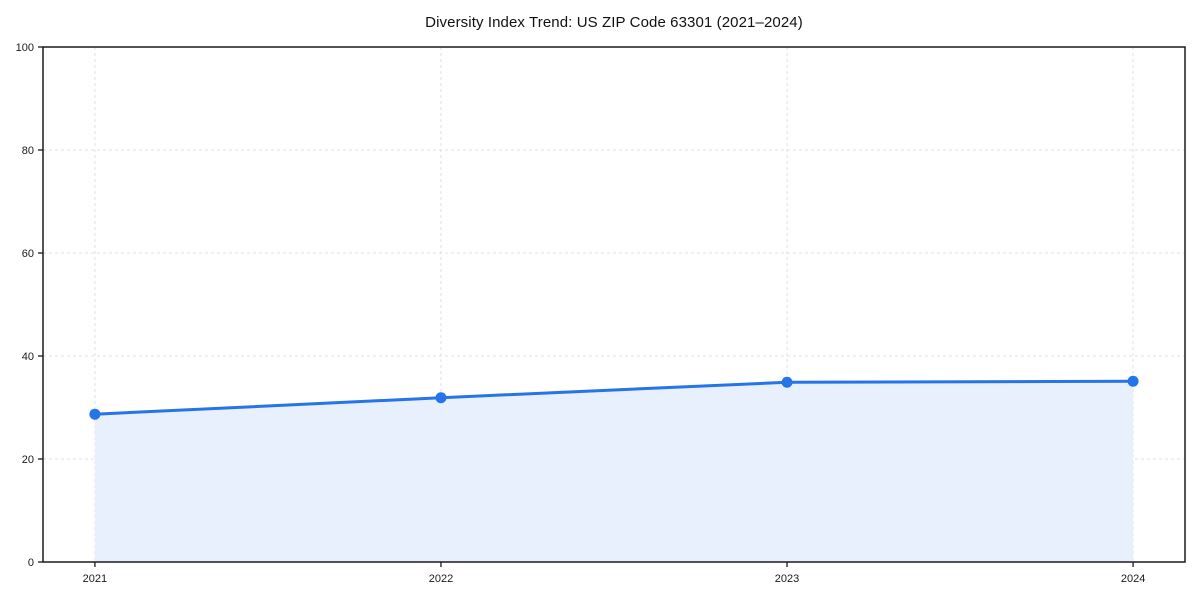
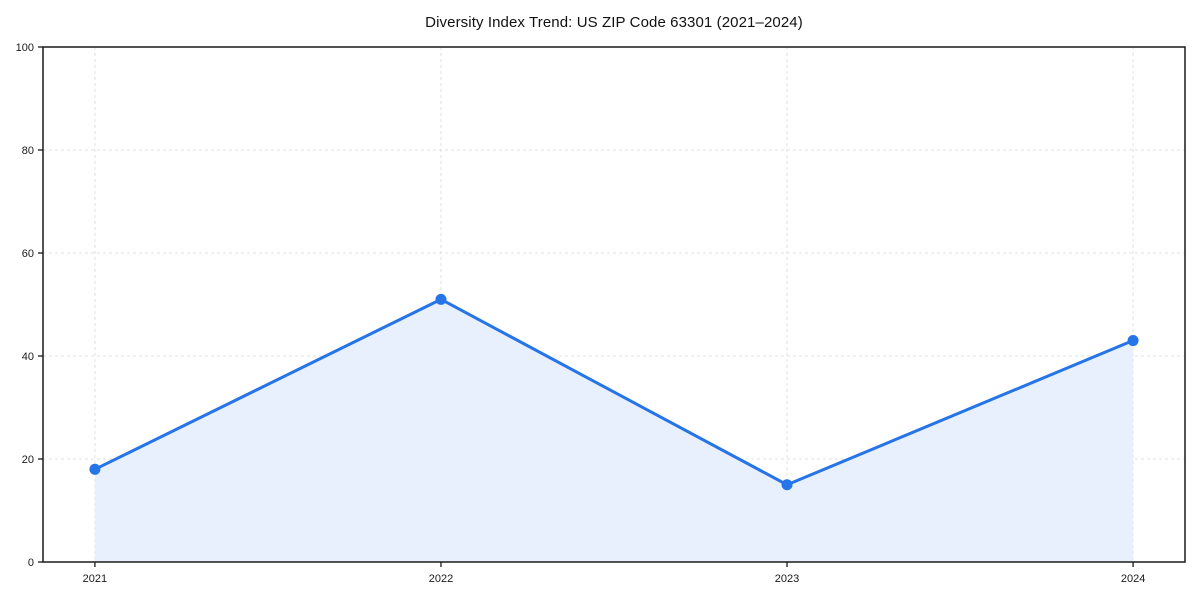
2021: 29 -> 18
2022: 32 -> 51
2023: 35 -> 15
2024: 35 -> 43
